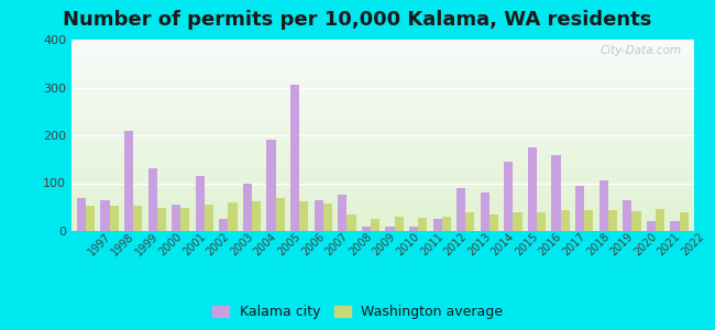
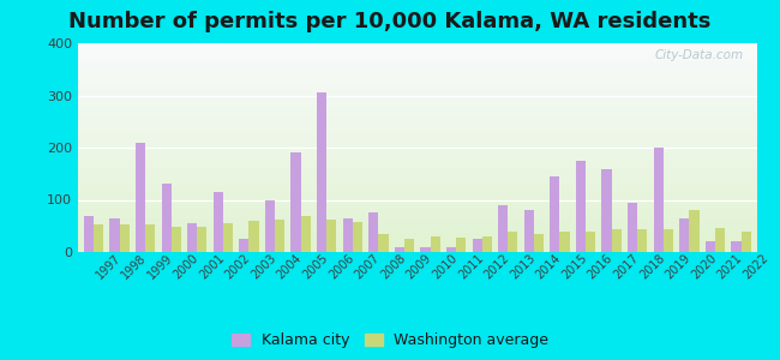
Kalama city/2019: 105 -> 200
Washington average/2020: 42 -> 80
